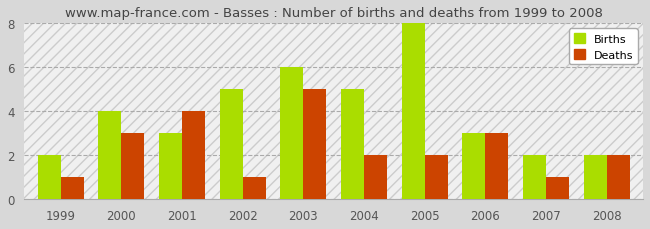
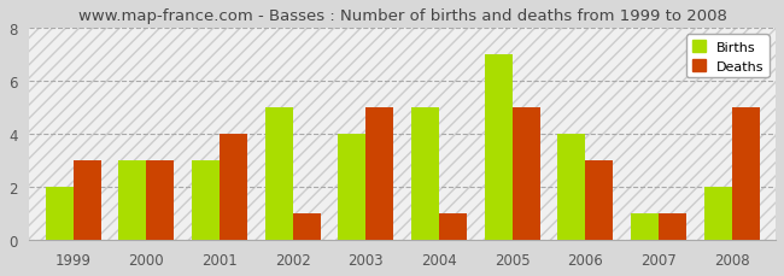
Deaths/1999: 1 -> 3
Births/2000: 4 -> 3
Births/2003: 6 -> 4
Deaths/2004: 2 -> 1
Births/2005: 8 -> 7
Deaths/2005: 2 -> 5
Births/2006: 3 -> 4
Births/2007: 2 -> 1
Deaths/2008: 2 -> 5
